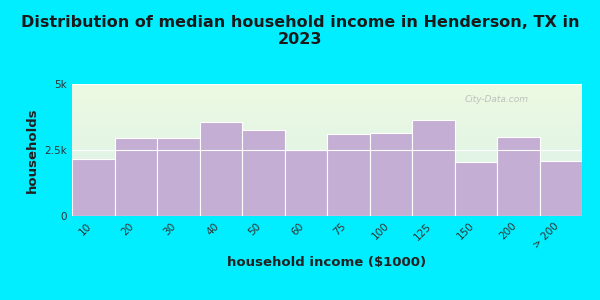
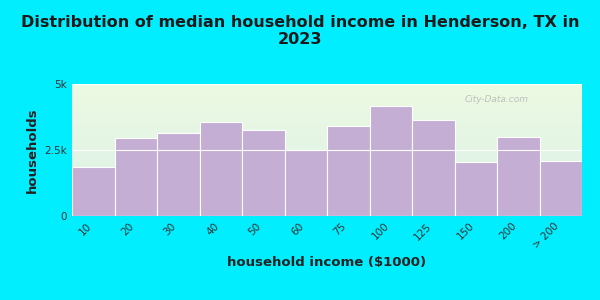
10: 2.15k -> 1.85k
30: 2.95k -> 3.15k
75: 3.10k -> 3.40k
100: 3.15k -> 4.15k
